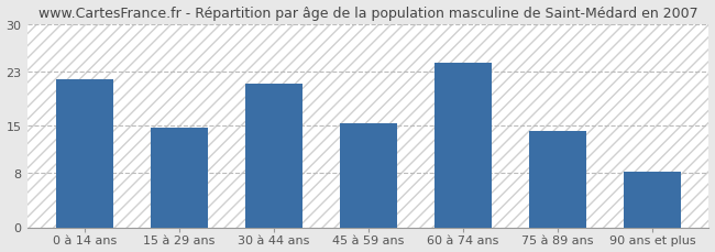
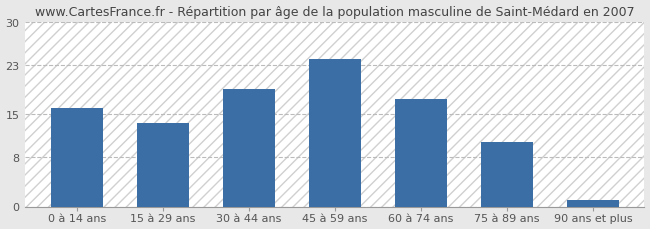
0 à 14 ans: 21.8 -> 16.0
15 à 29 ans: 14.6 -> 13.5
30 à 44 ans: 21.2 -> 19.0
45 à 59 ans: 15.4 -> 24.0
60 à 74 ans: 24.2 -> 17.5
75 à 89 ans: 14.2 -> 10.5
90 ans et plus: 8.2 -> 1.0
